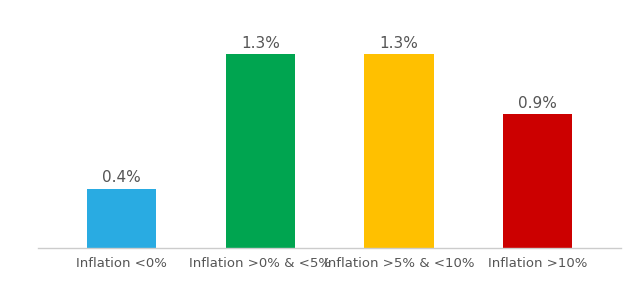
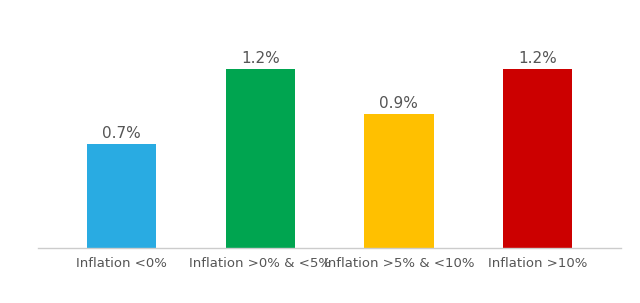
Inflation <0%: 0.4% -> 0.7%
Inflation >0% & <5%: 1.3% -> 1.2%
Inflation >5% & <10%: 1.3% -> 0.9%
Inflation >10%: 0.9% -> 1.2%
